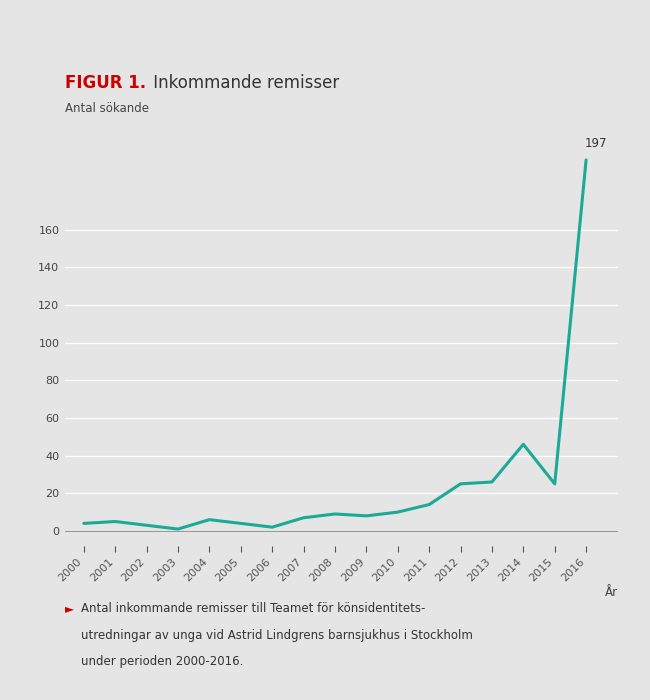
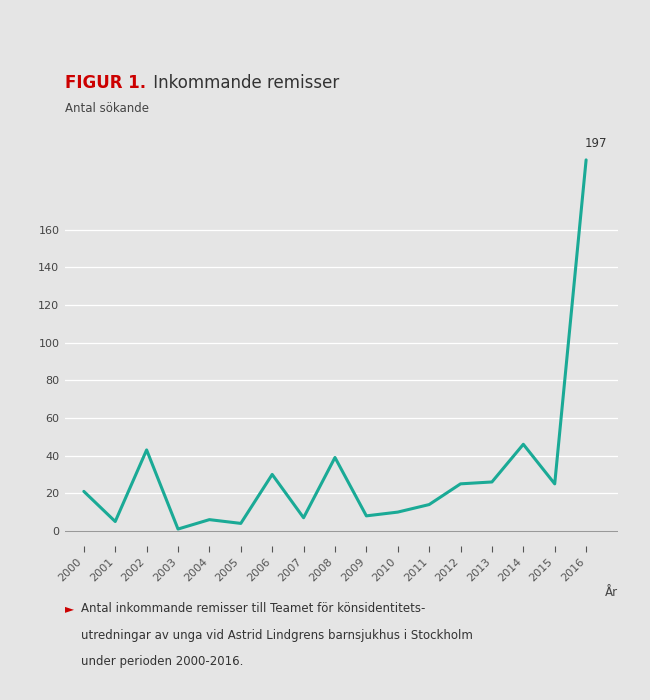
2000: 4 -> 21
2002: 3 -> 43
2006: 2 -> 30
2008: 9 -> 39
